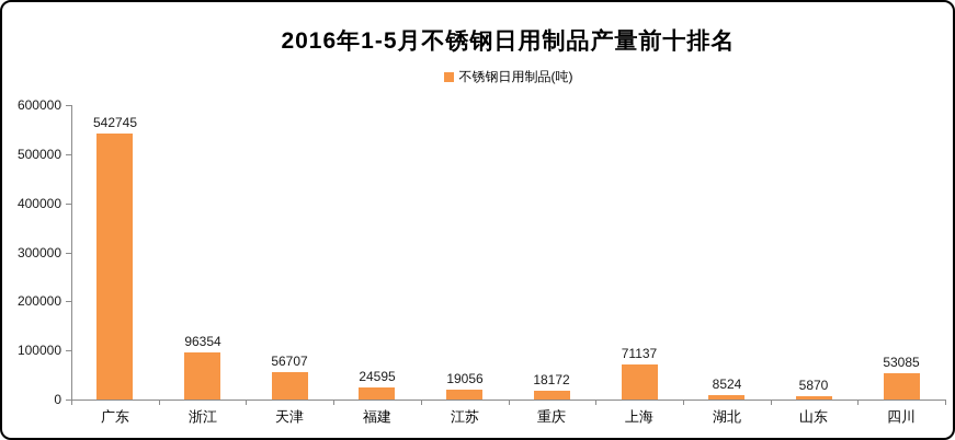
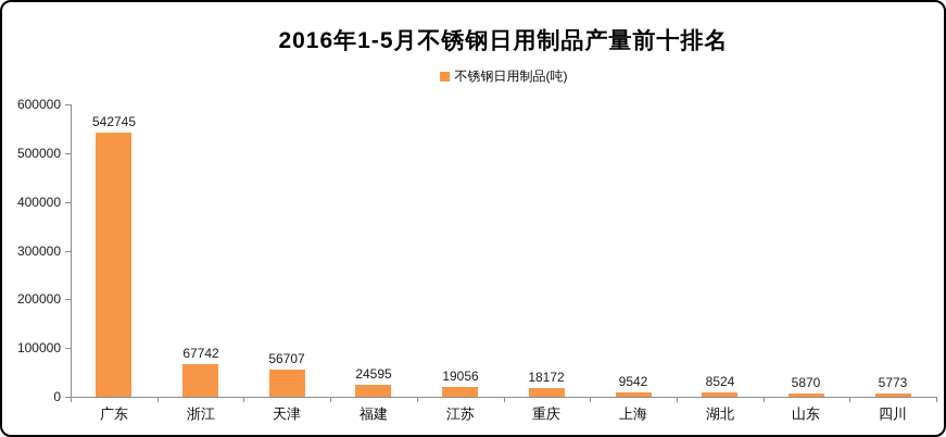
浙江: 96354 -> 67742
上海: 71137 -> 9542
四川: 53085 -> 5773
